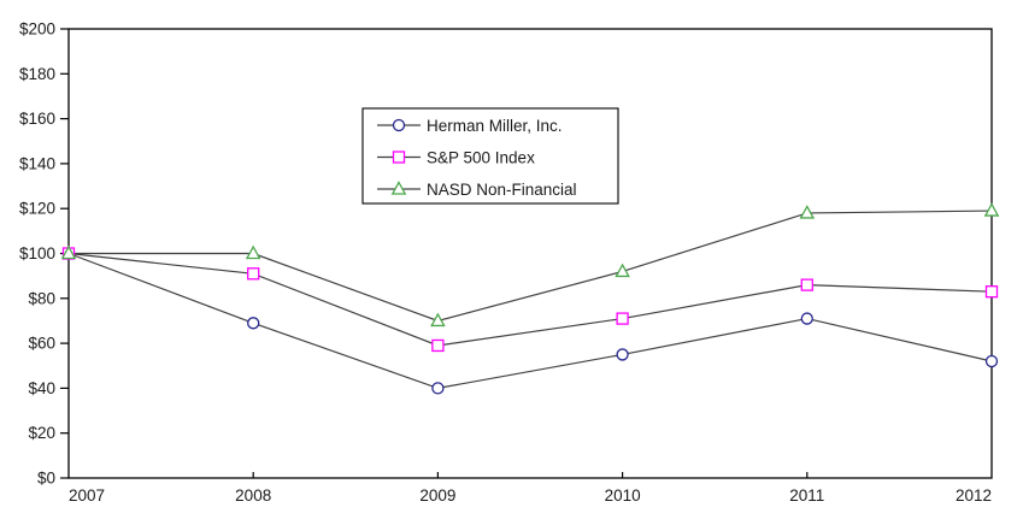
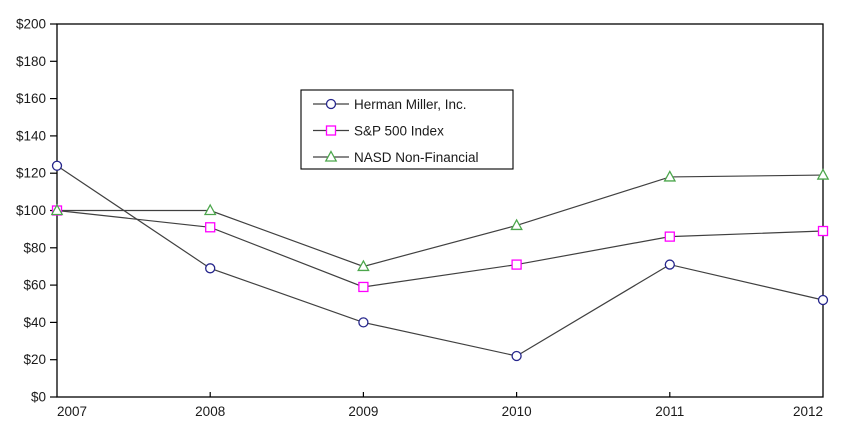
Herman Miller, Inc./2007: $100 -> $124
Herman Miller, Inc./2010: $55 -> $22
S&P 500 Index/2012: $83 -> $89
